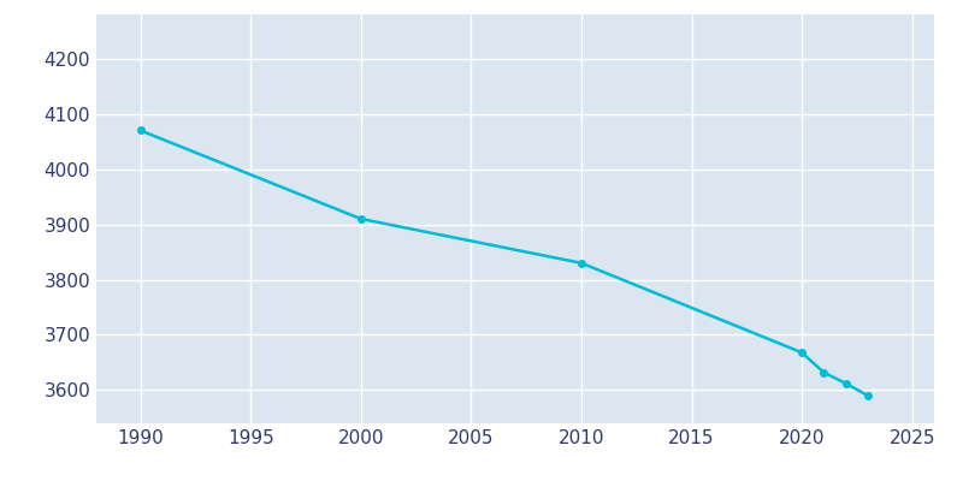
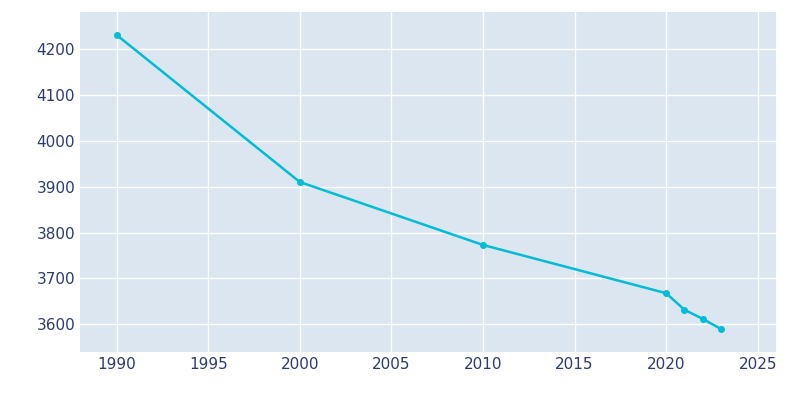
1990: 4070 -> 4230
2010: 3830 -> 3773
